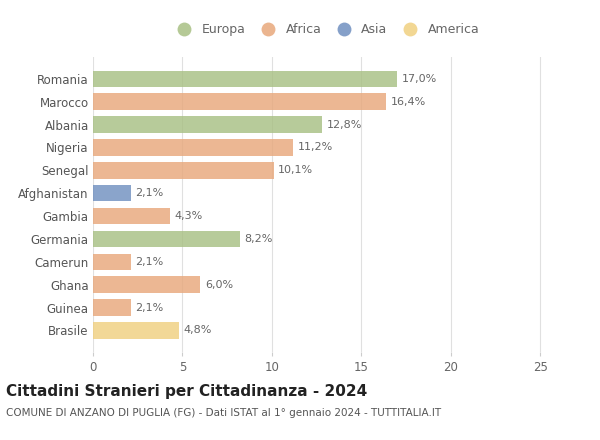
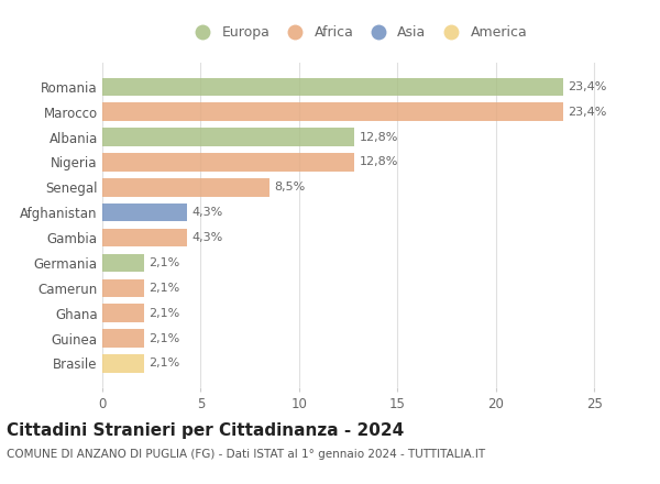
Romania: 17,0% -> 23,4%
Marocco: 16,4% -> 23,4%
Nigeria: 11,2% -> 12,8%
Senegal: 10,1% -> 8,5%
Afghanistan: 2,1% -> 4,3%
Germania: 8,2% -> 2,1%
Ghana: 6,0% -> 2,1%
Brasile: 4,8% -> 2,1%
